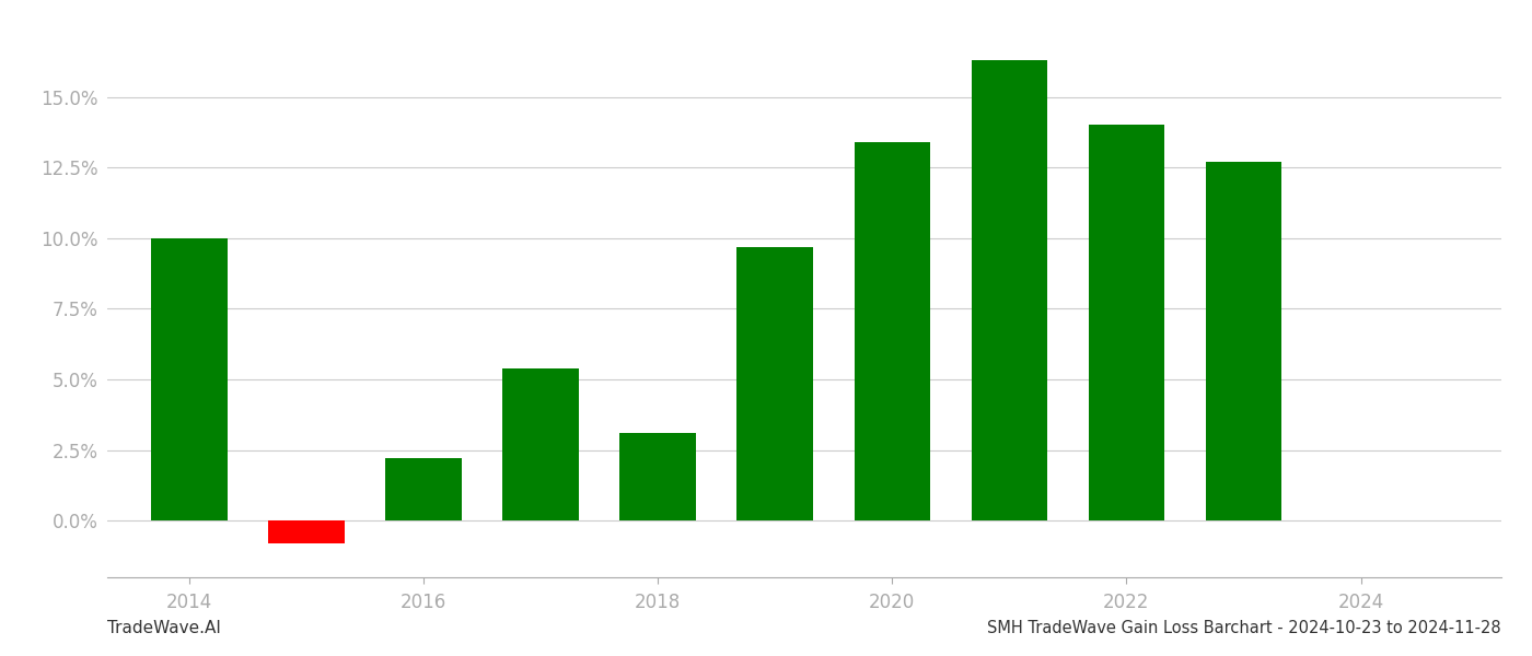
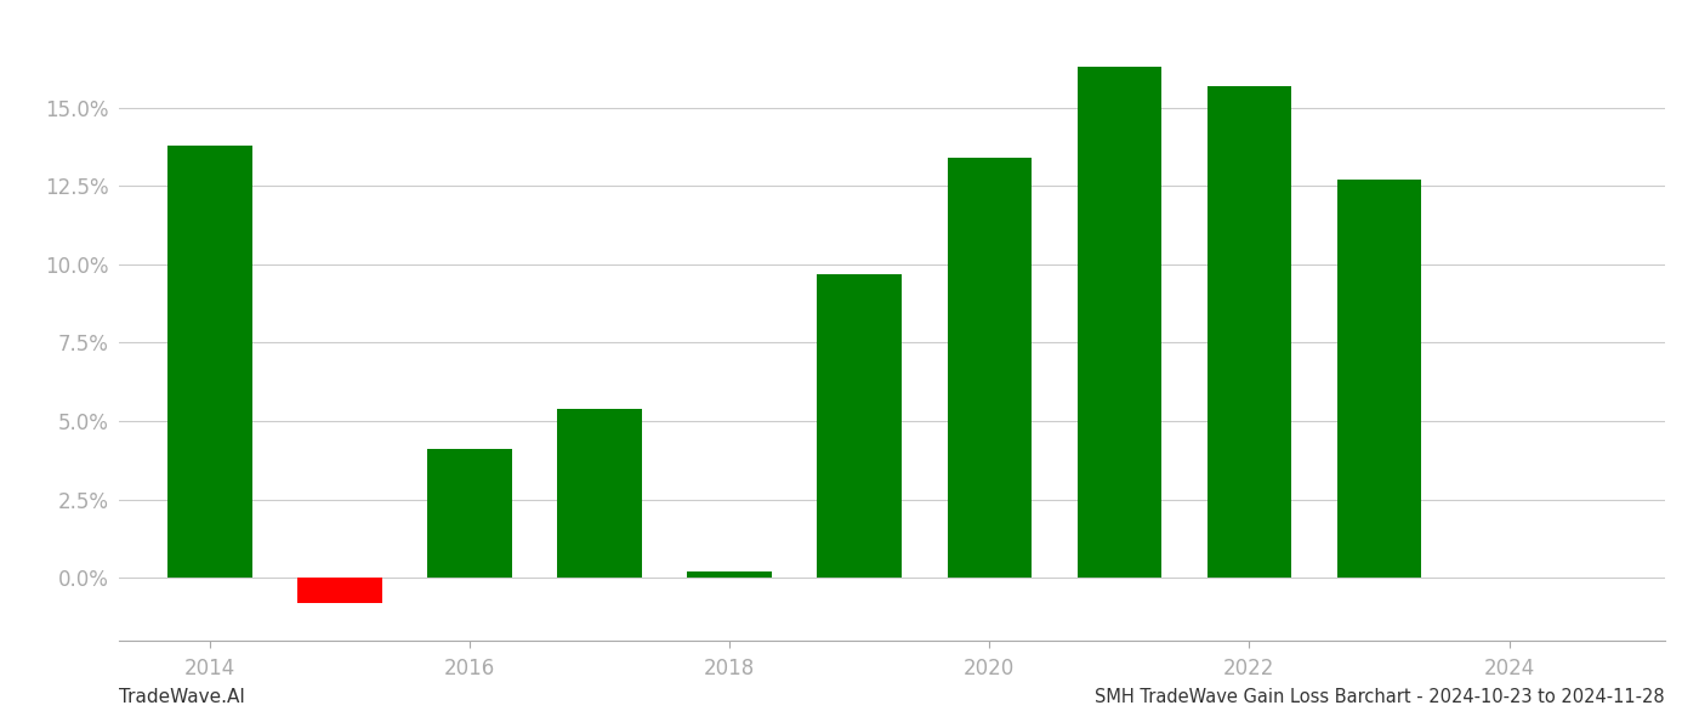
2014: 10.0% -> 13.8%
2016: 2.2% -> 4.1%
2018: 3.1% -> 0.2%
2022: 14.0% -> 15.7%
